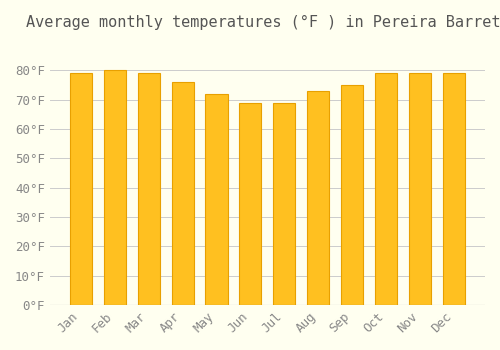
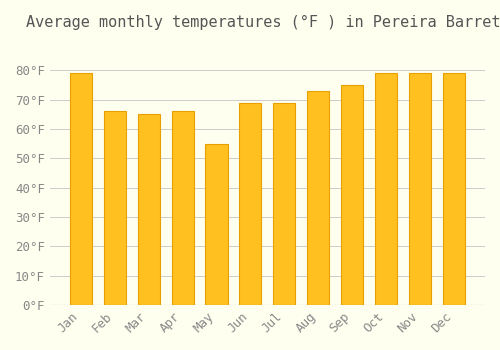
Feb: 80°F -> 66°F
Mar: 79°F -> 65°F
Apr: 76°F -> 66°F
May: 72°F -> 55°F
